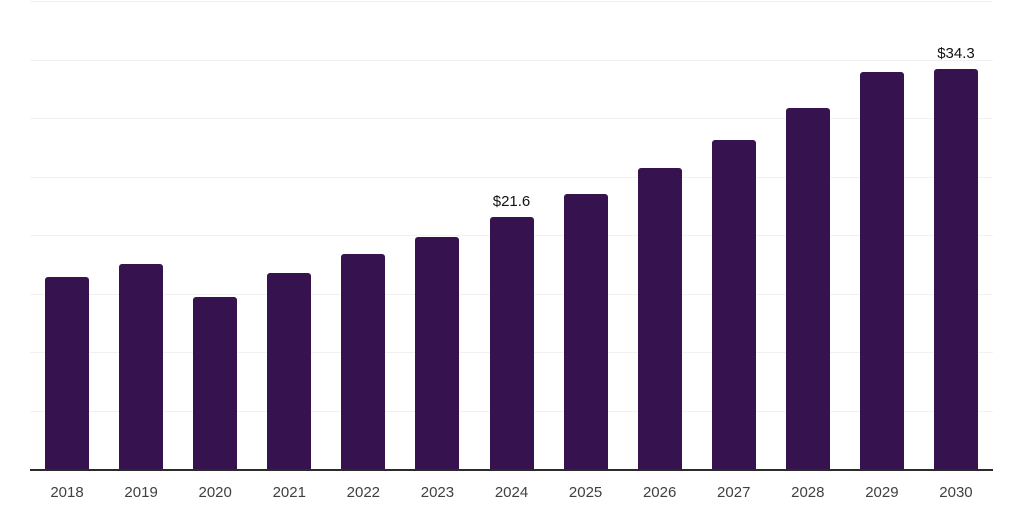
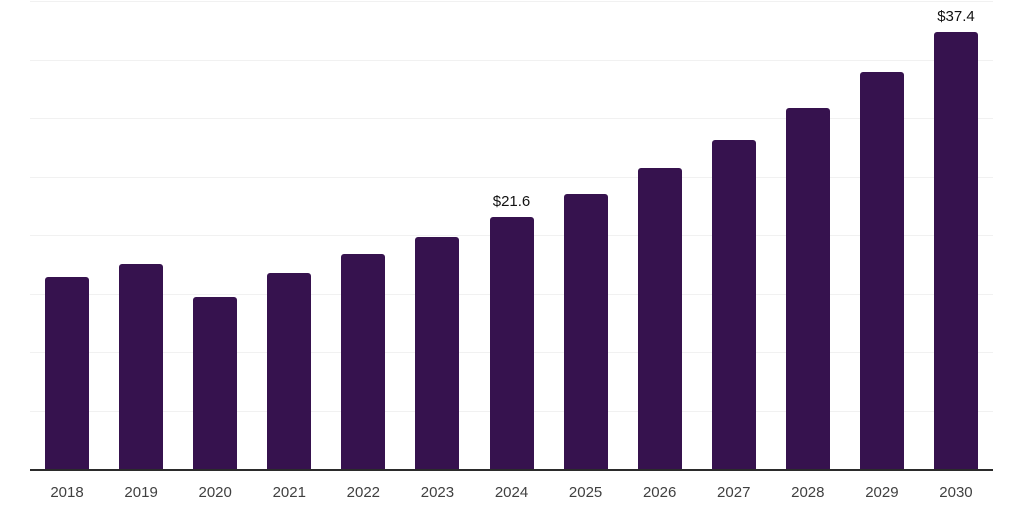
2030: $34.3 -> $37.4
